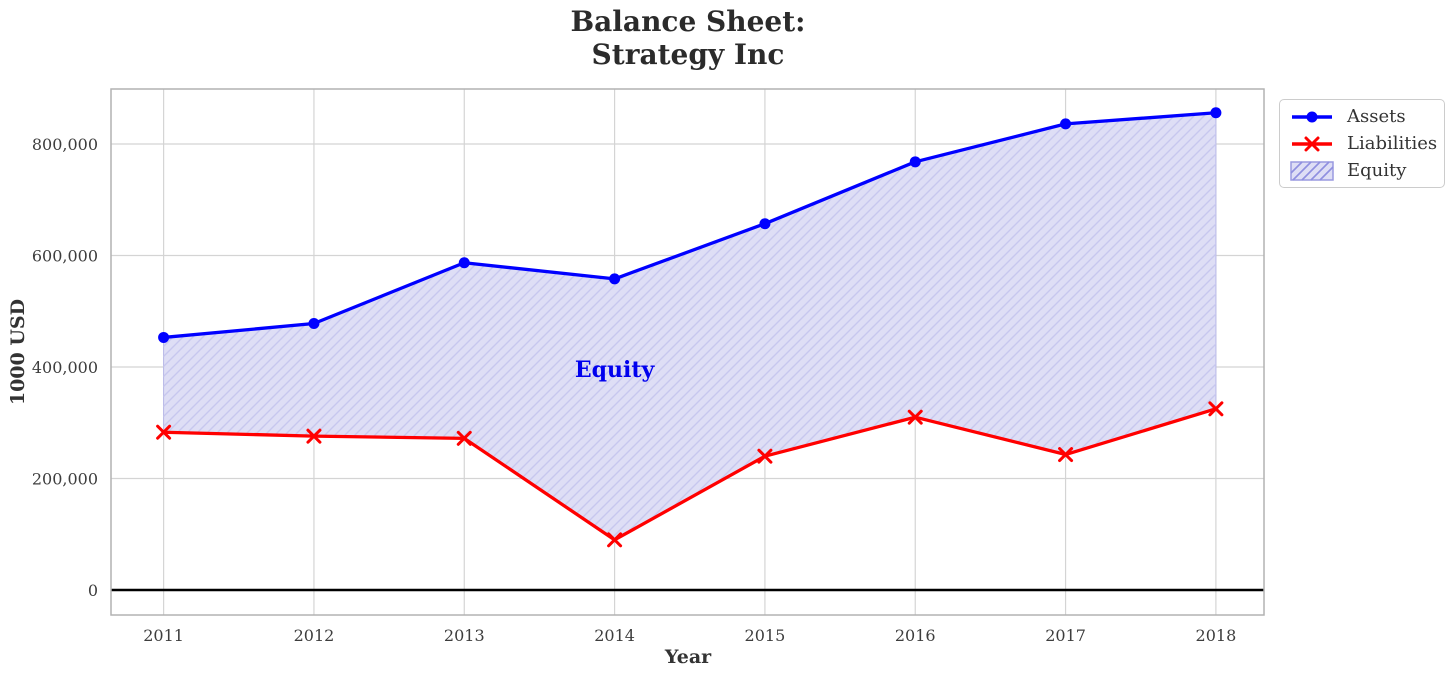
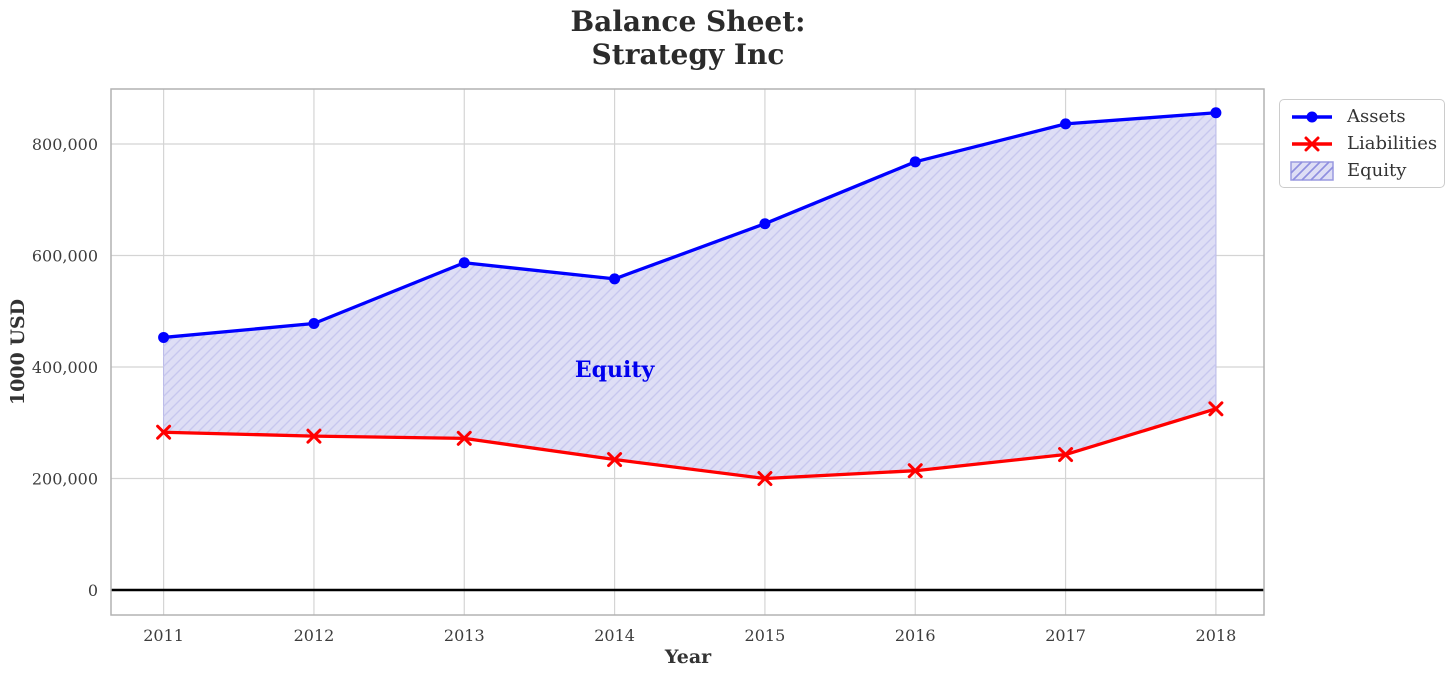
Liabilities/2014: 90000 -> 230000
Liabilities/2015: 240000 -> 200000
Liabilities/2016: 310000 -> 210000
